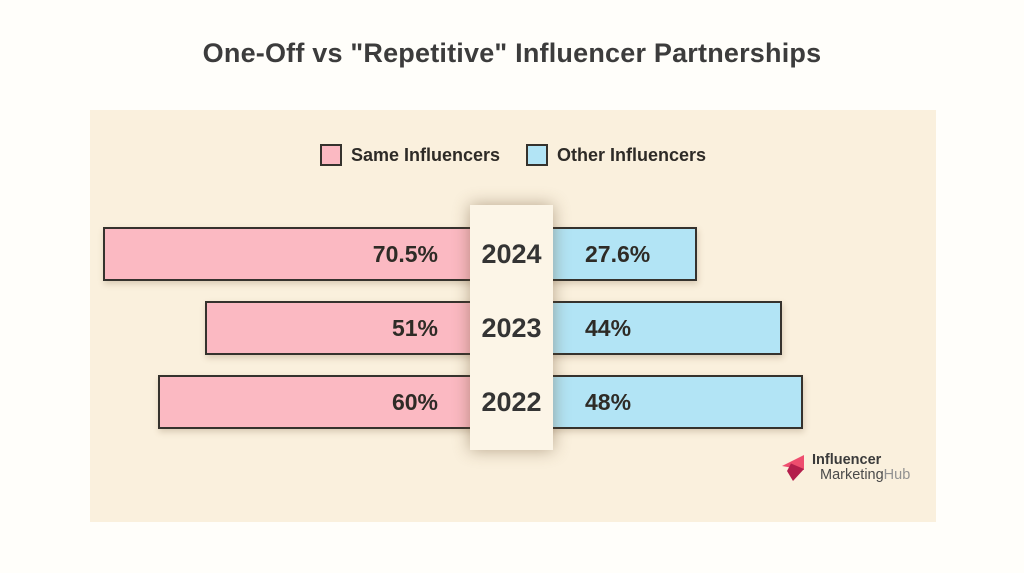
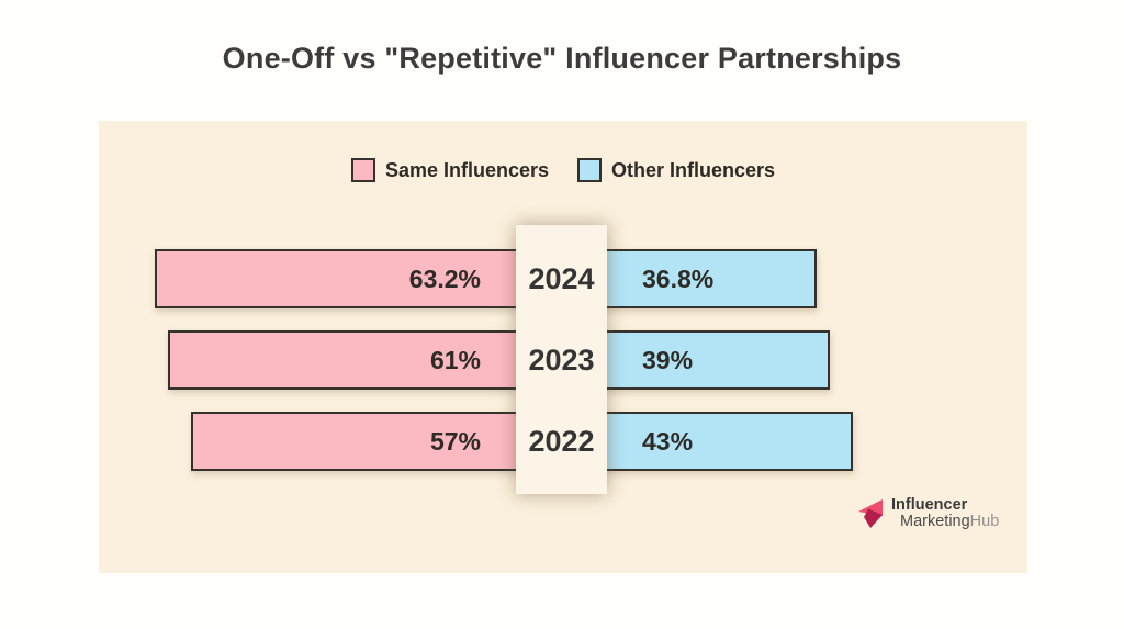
Same Influencers/2024: 70.5% -> 63.2%
Other Influencers/2024: 27.6% -> 36.8%
Same Influencers/2023: 51% -> 61%
Other Influencers/2023: 44% -> 39%
Same Influencers/2022: 60% -> 57%
Other Influencers/2022: 48% -> 43%
